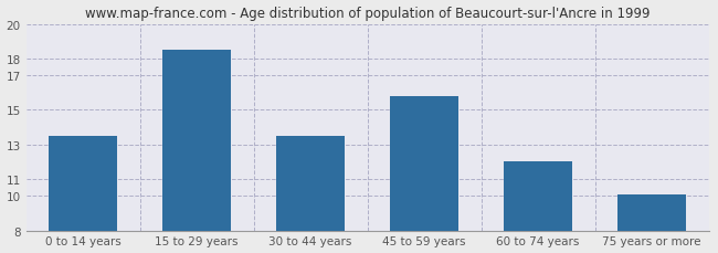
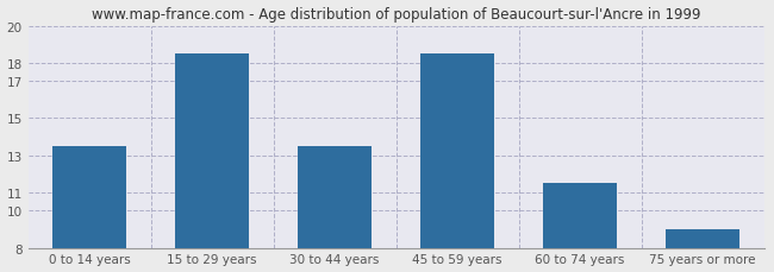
45 to 59 years: 15.8 -> 18.5
60 to 74 years: 12.0 -> 11.5
75 years or more: 10.1 -> 9.0
